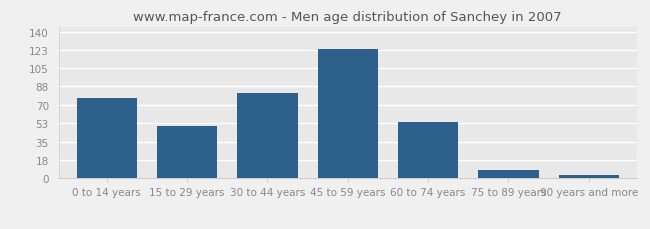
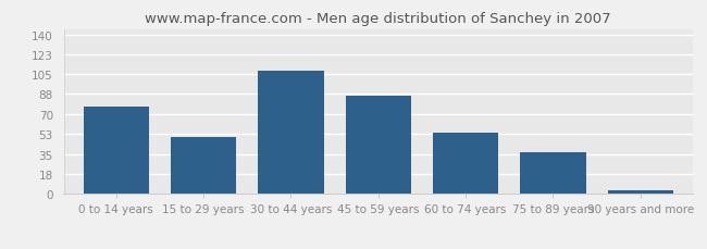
30 to 44 years: 82 -> 108
45 to 59 years: 124 -> 86
75 to 89 years: 8 -> 37
